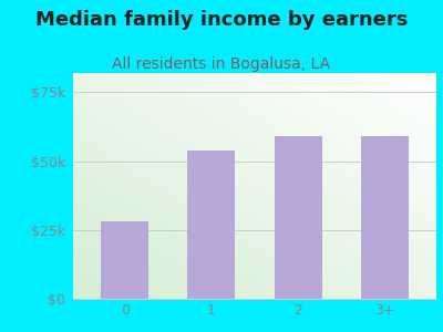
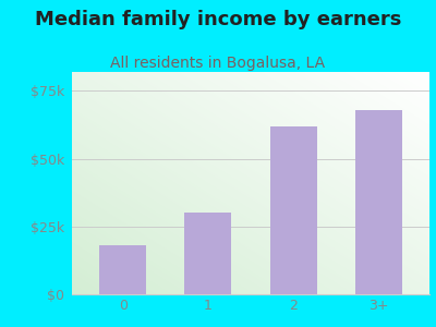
0: $28k -> $18k
1: $54k -> $30k
2: $59k -> $62k
3+: $59k -> $68k
